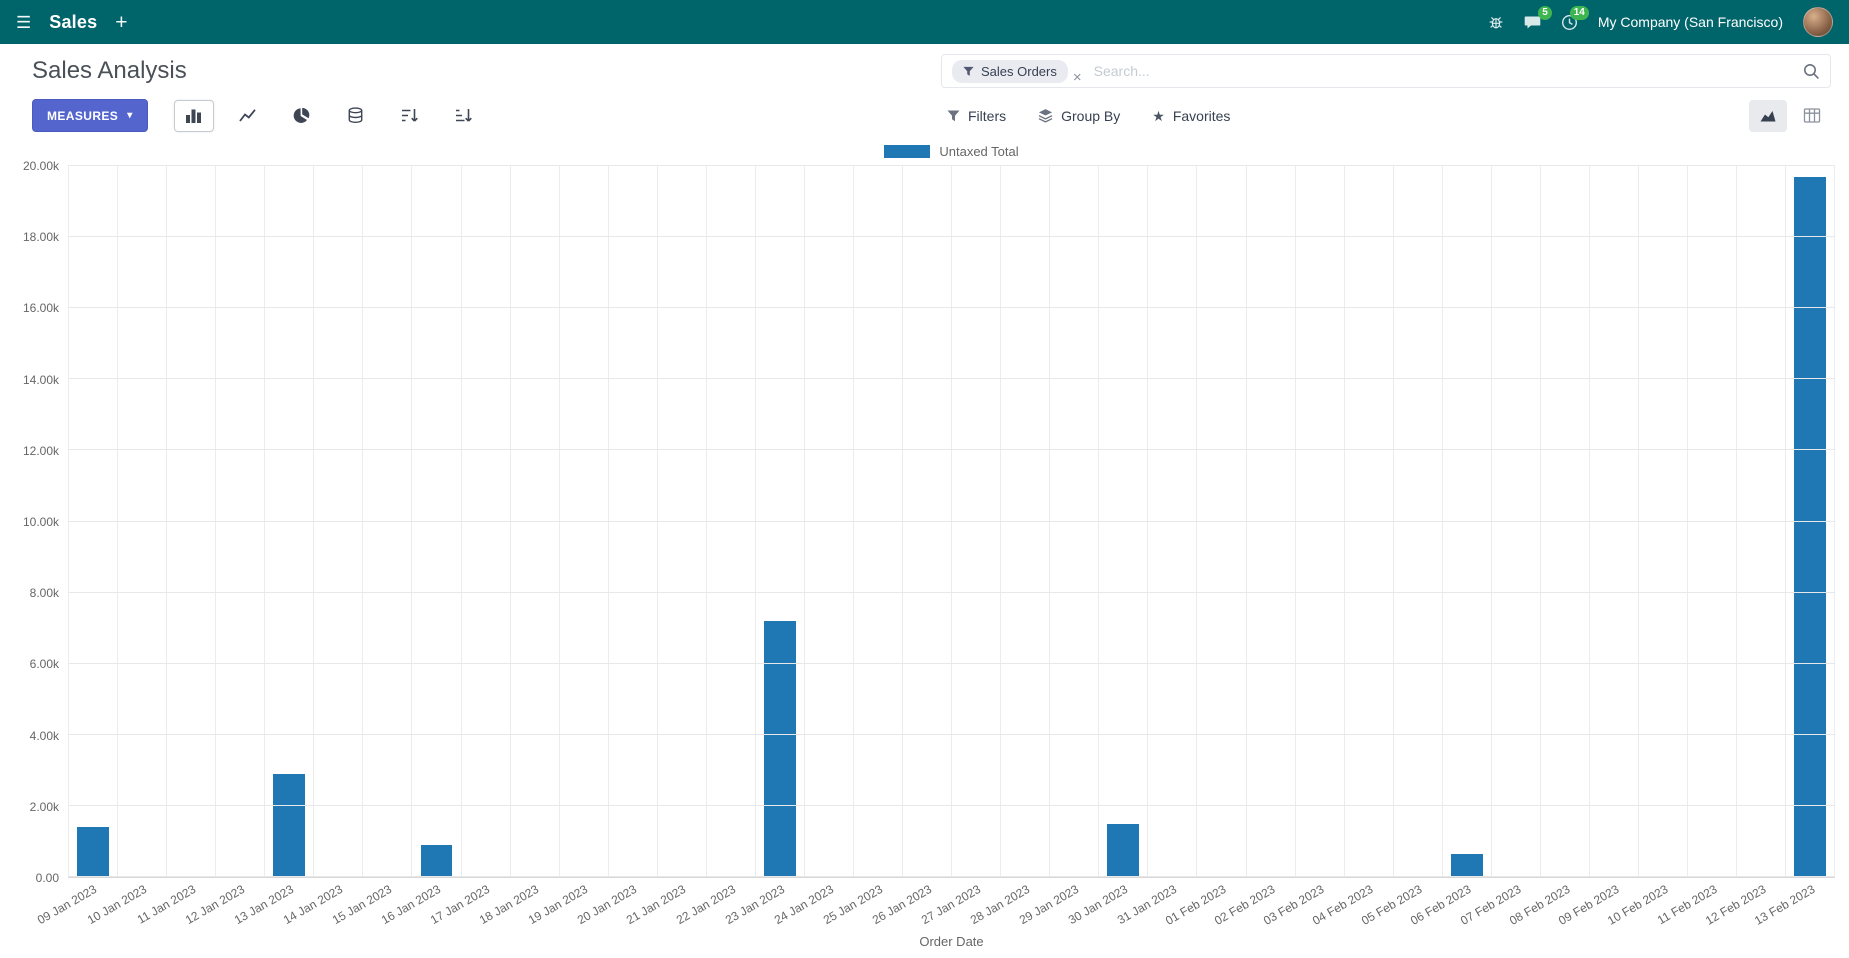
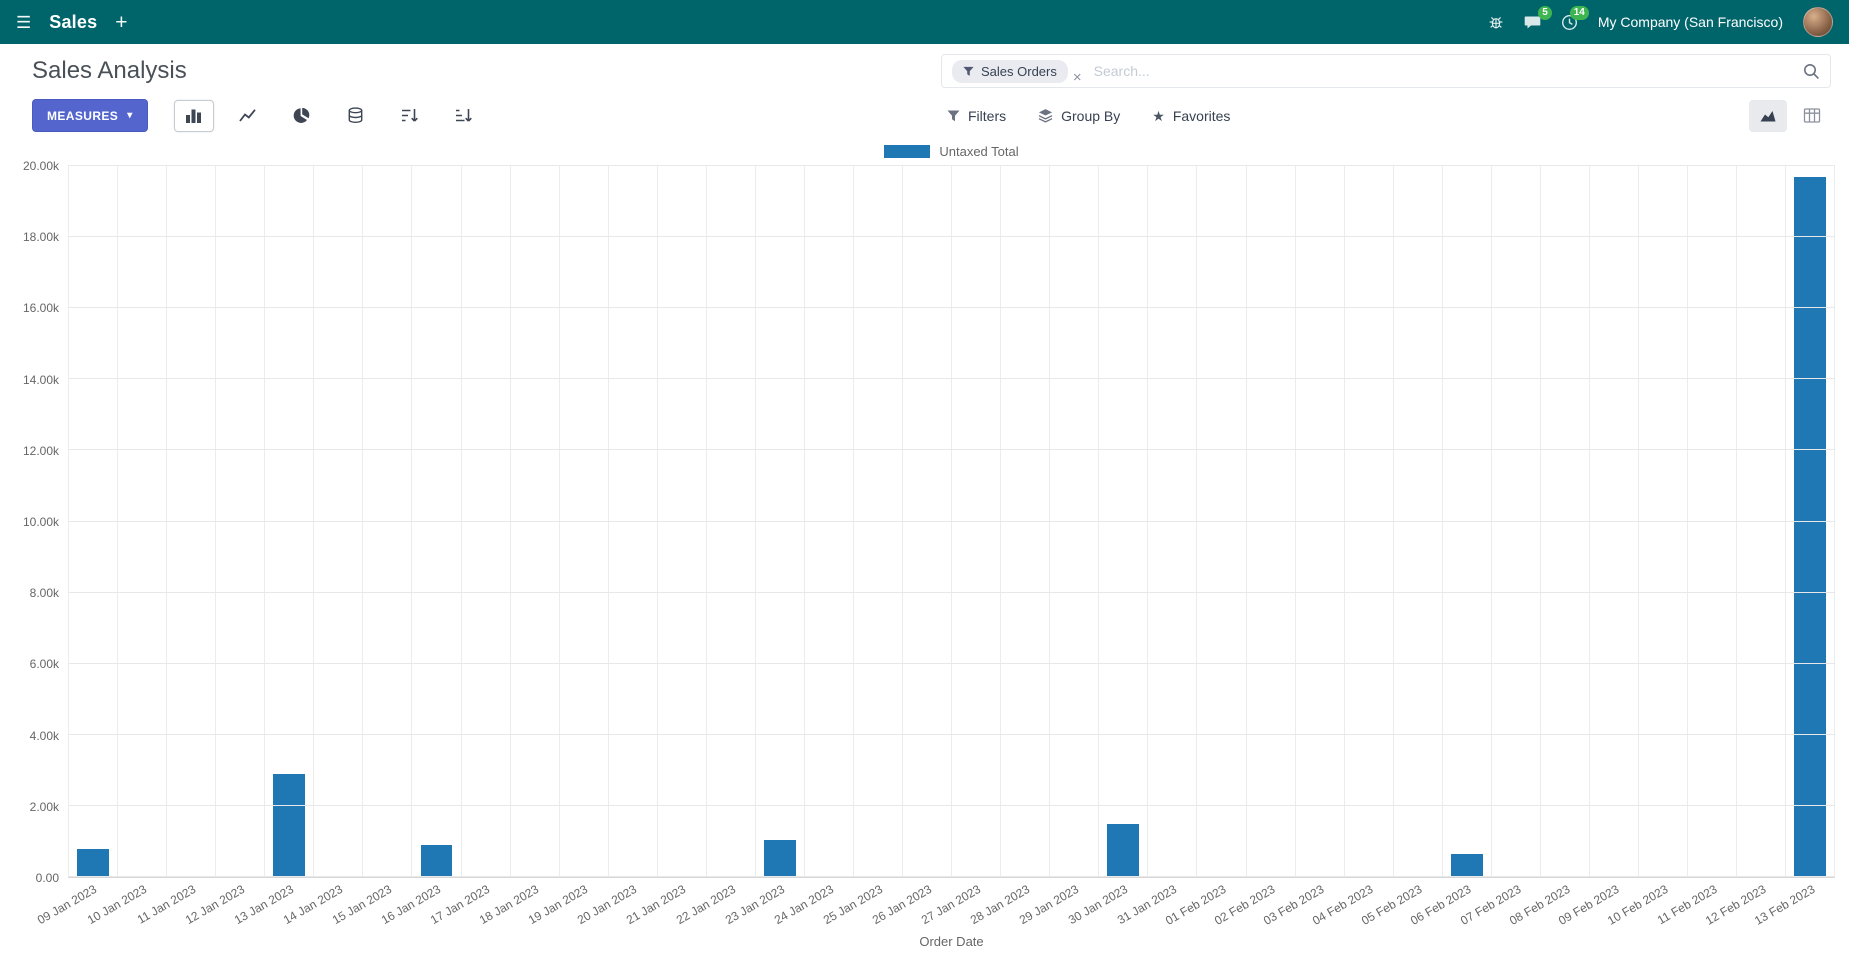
09 Jan 2023: 1.4k -> 0.8k
23 Jan 2023: 7.2k -> 1.0k
